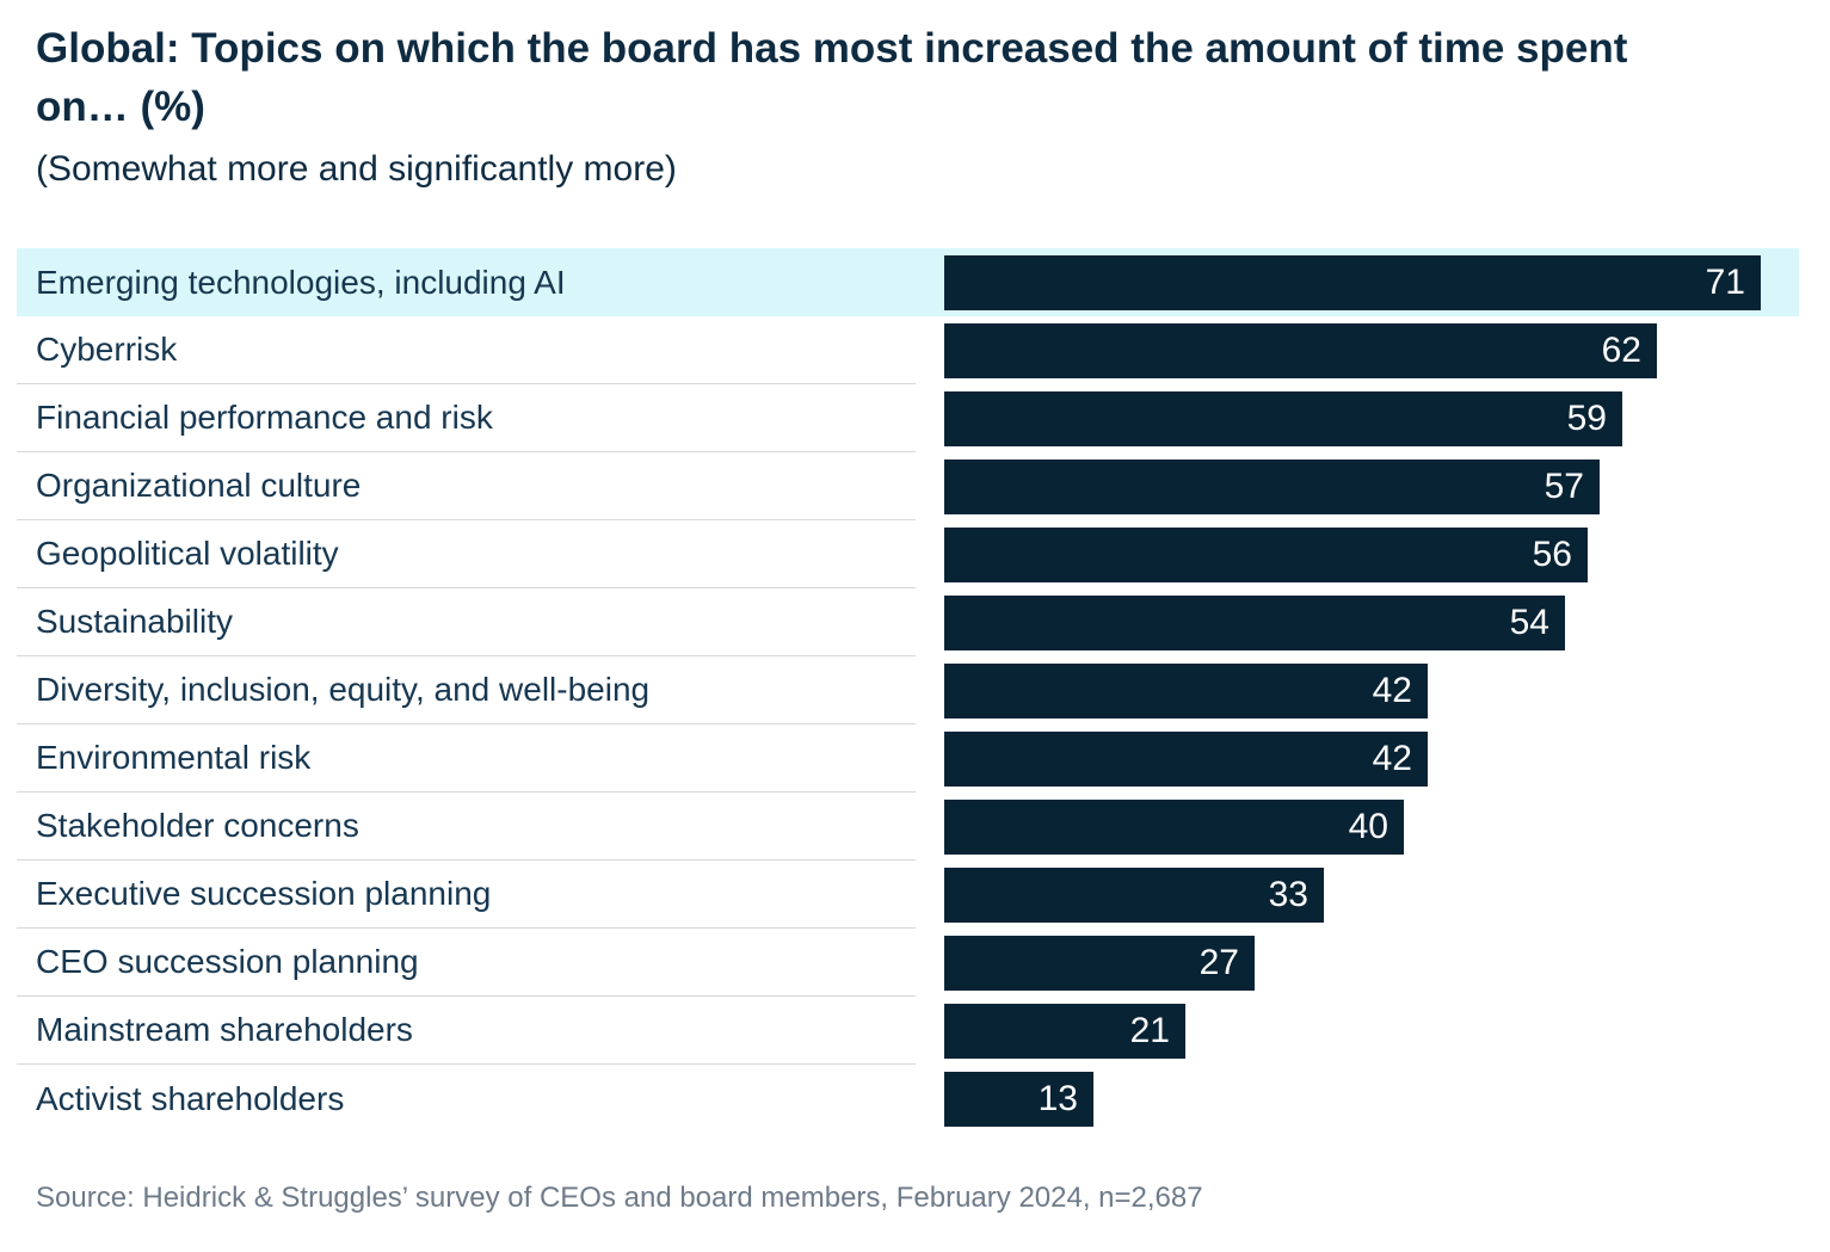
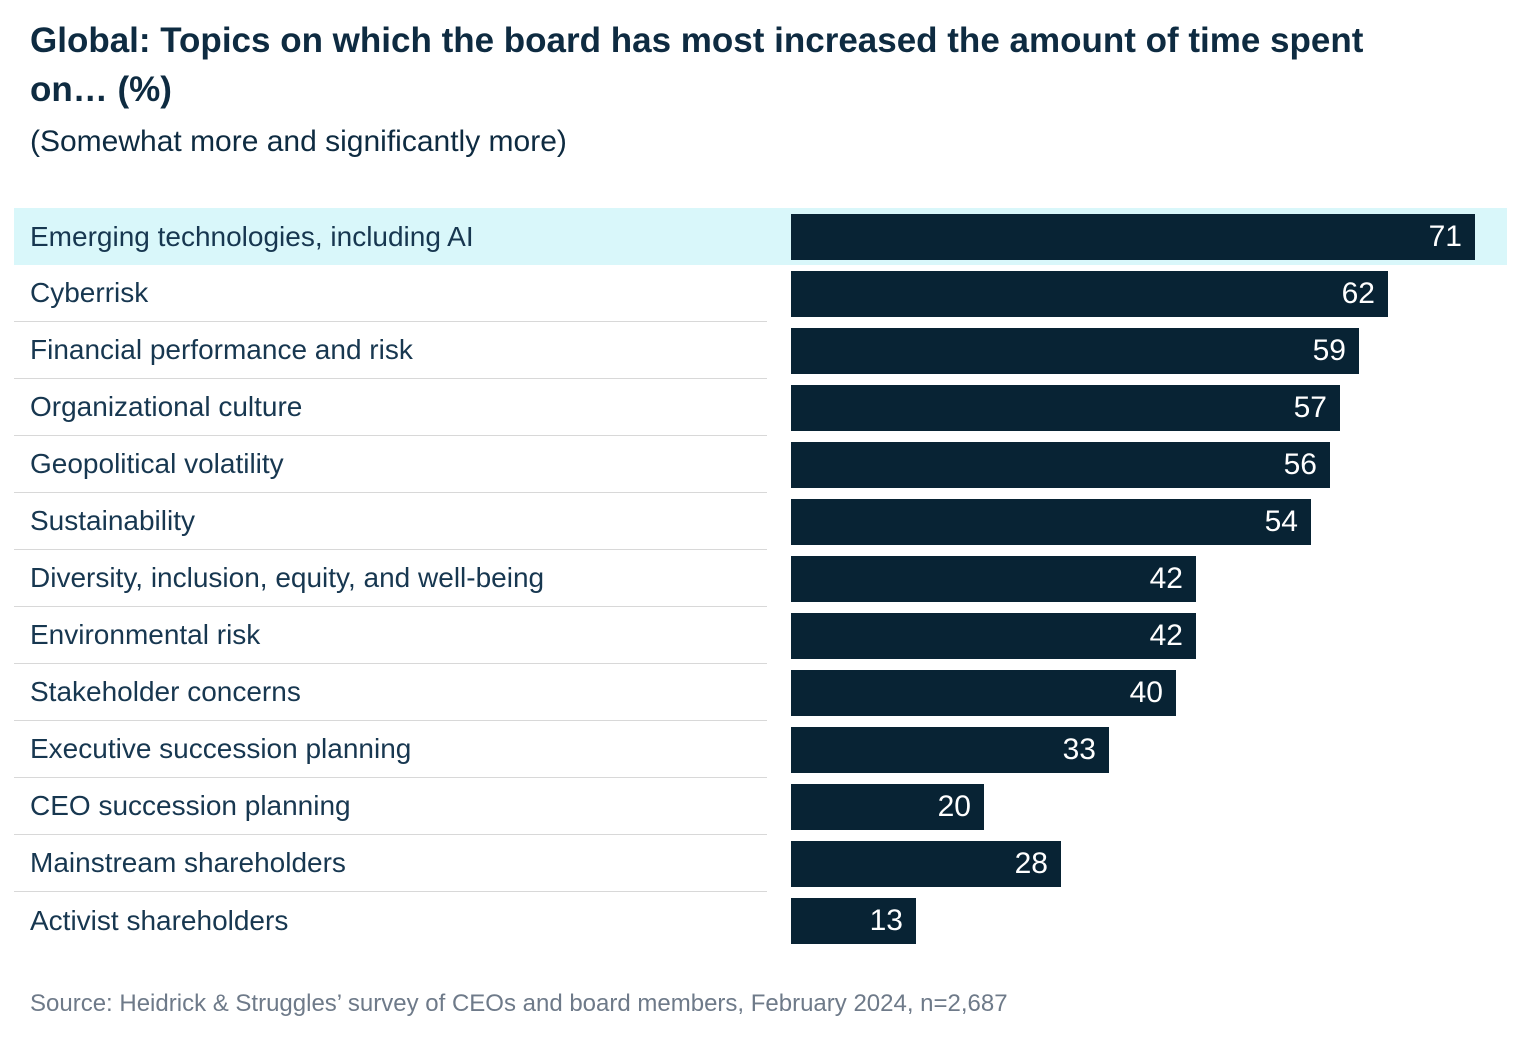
CEO succession planning: 27 -> 20
Mainstream shareholders: 21 -> 28
